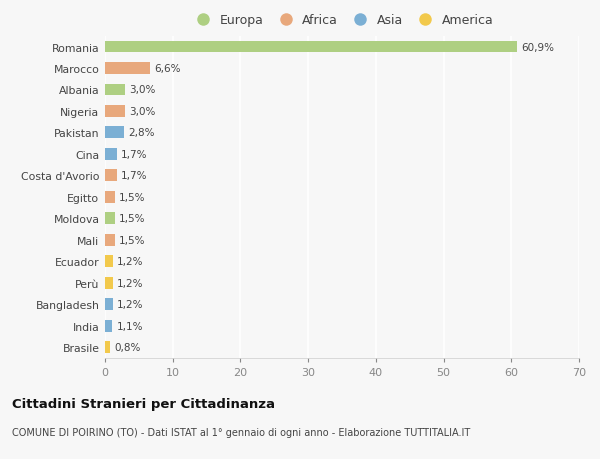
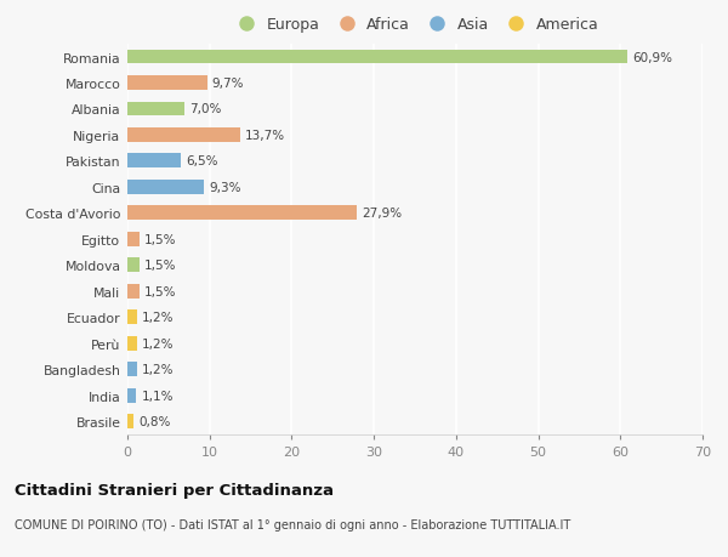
Marocco: 6,6% -> 9,7%
Albania: 3,0% -> 7,0%
Nigeria: 3,0% -> 13,7%
Pakistan: 2,8% -> 6,5%
Cina: 1,7% -> 9,3%
Costa d'Avorio: 1,7% -> 27,9%
